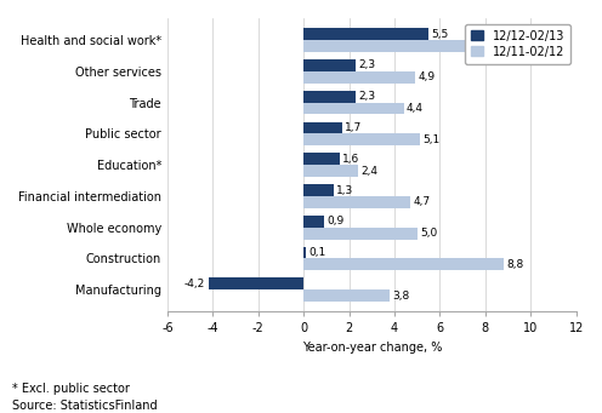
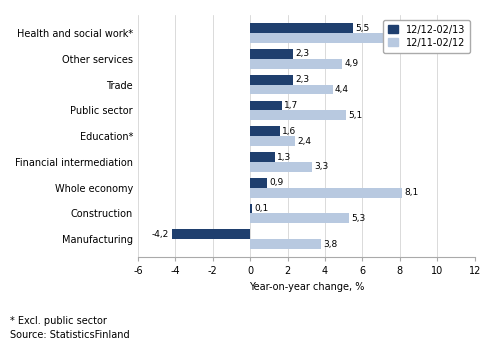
12/11-02/12/Financial intermediation: 4,7 -> 3,3
12/11-02/12/Whole economy: 5,0 -> 8,1
12/11-02/12/Construction: 8,8 -> 5,3
